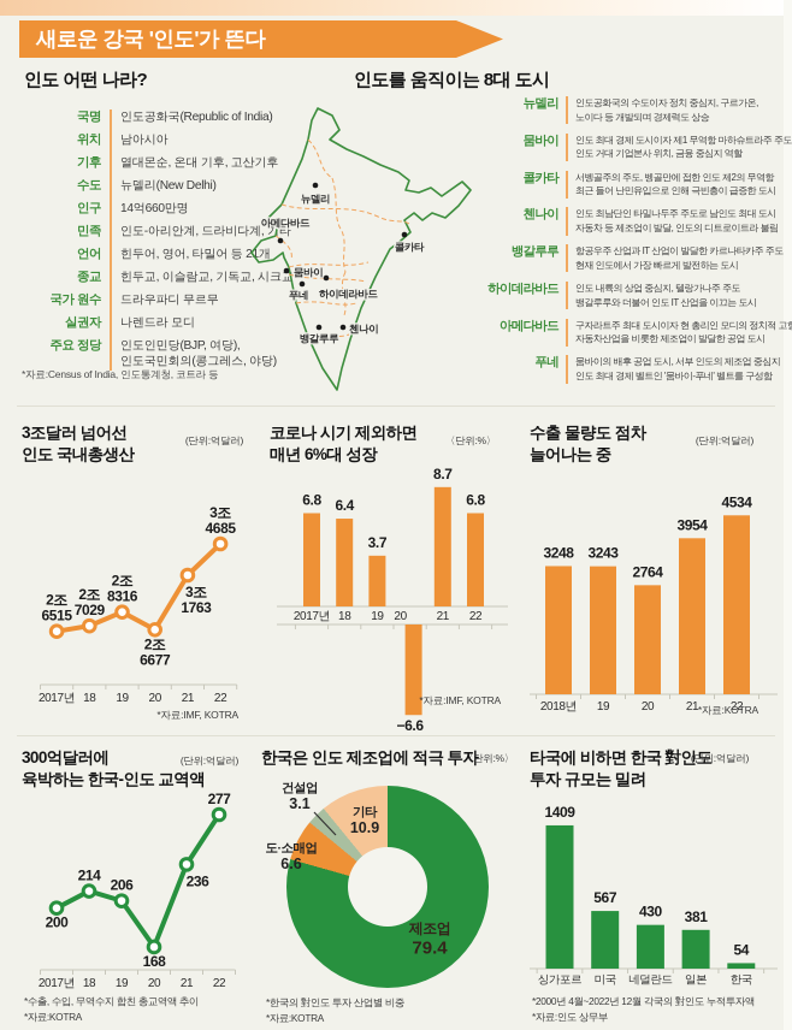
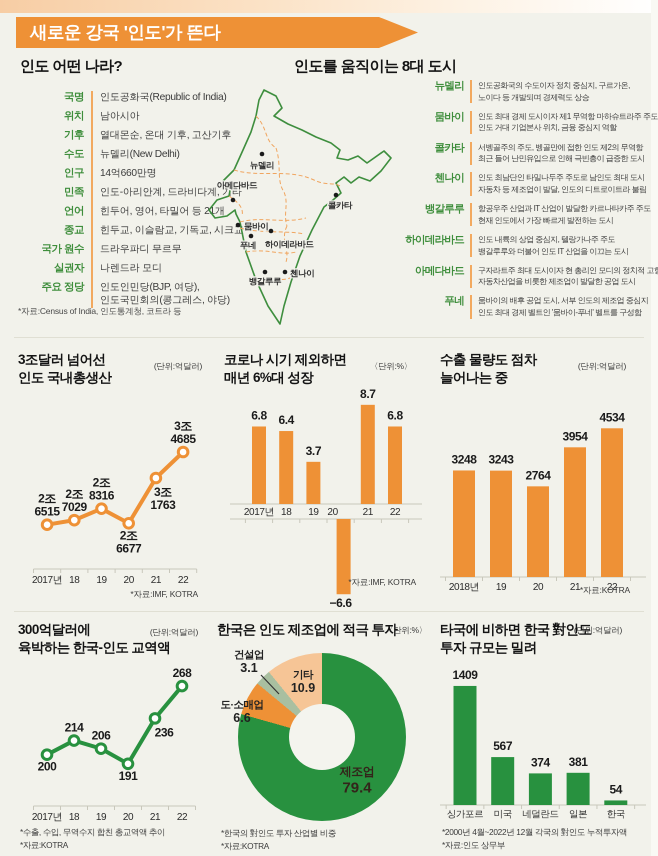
300억달러에 육박하는 한국-인도 교역액/20: 168 -> 191
300억달러에 육박하는 한국-인도 교역액/22: 277 -> 268
타국에 비하면 한국 對인도 투자 규모는 밀려/네덜란드: 430 -> 374
